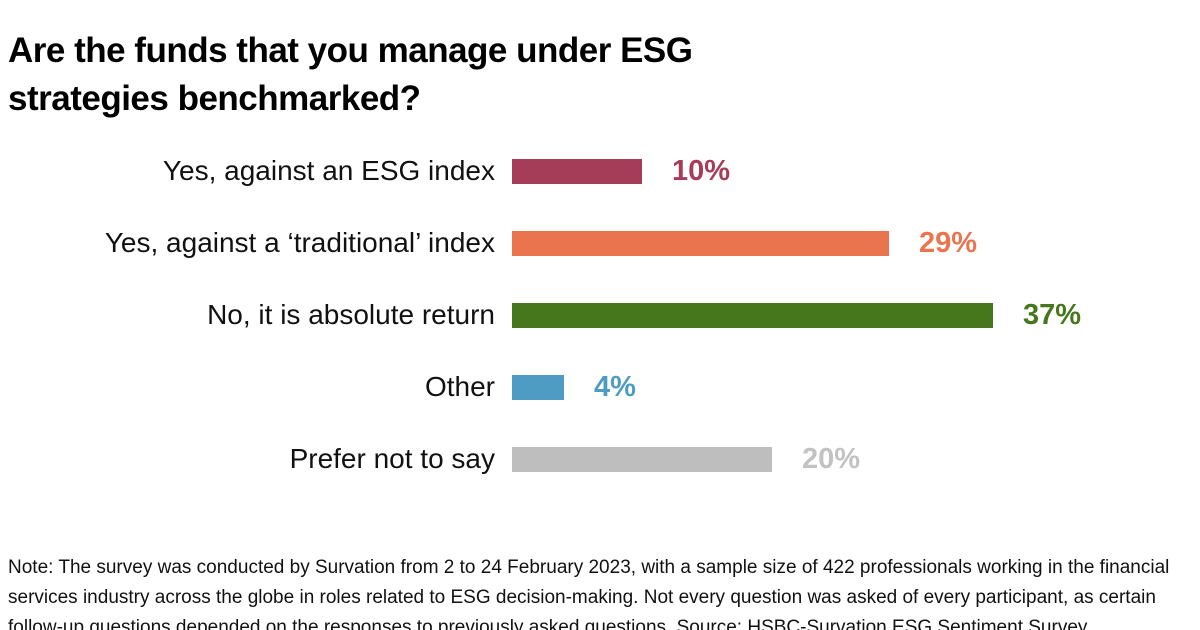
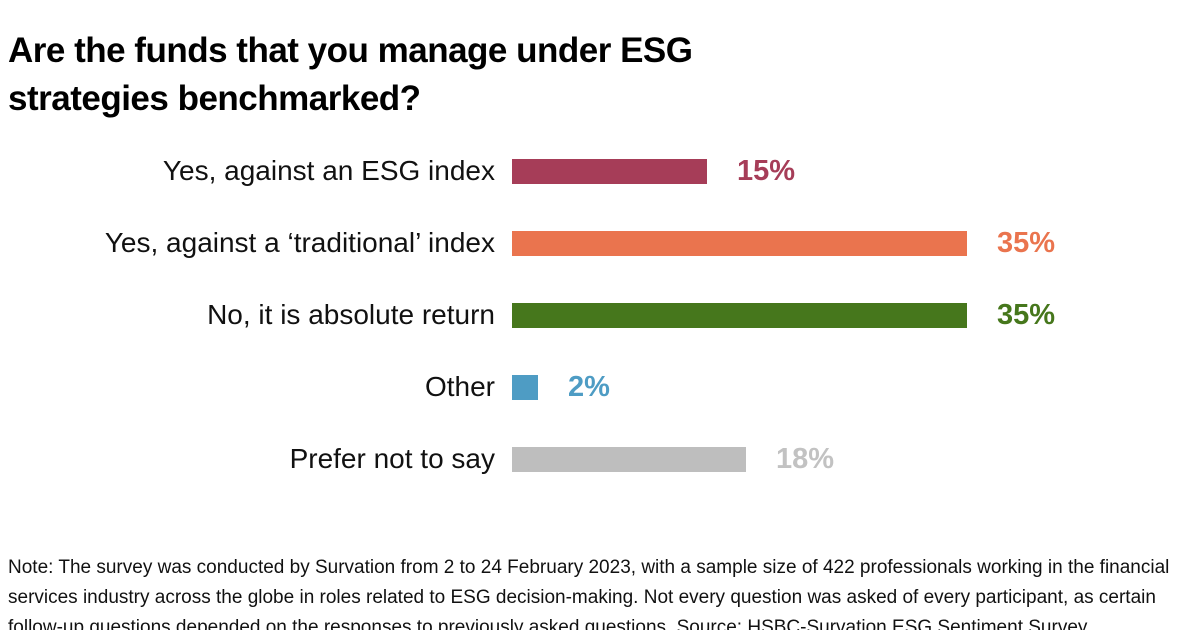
Yes, against an ESG index: 10% -> 15%
Yes, against a ‘traditional’ index: 29% -> 35%
No, it is absolute return: 37% -> 35%
Other: 4% -> 2%
Prefer not to say: 20% -> 18%
